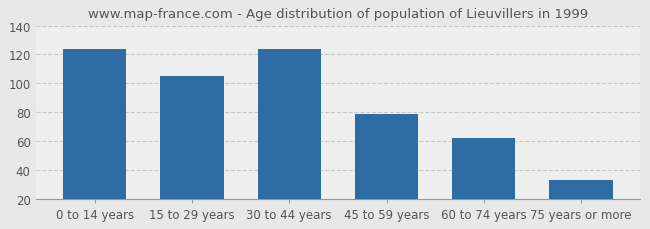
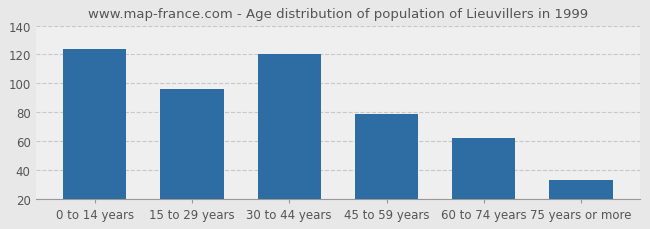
15 to 29 years: 105 -> 96
30 to 44 years: 124 -> 120
